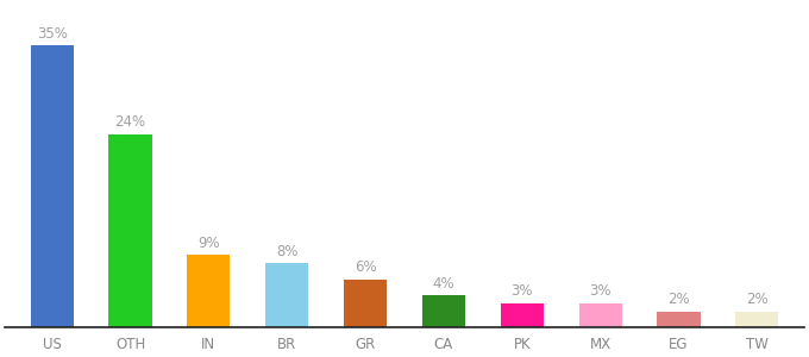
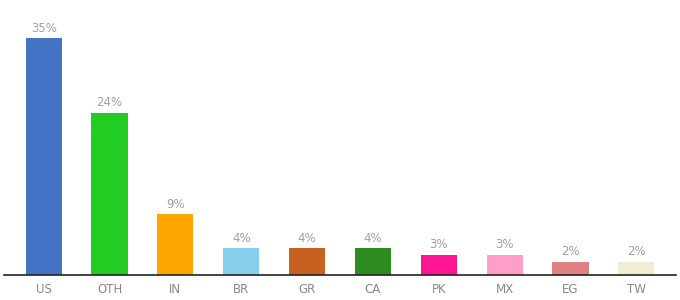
BR: 8% -> 4%
GR: 6% -> 4%
